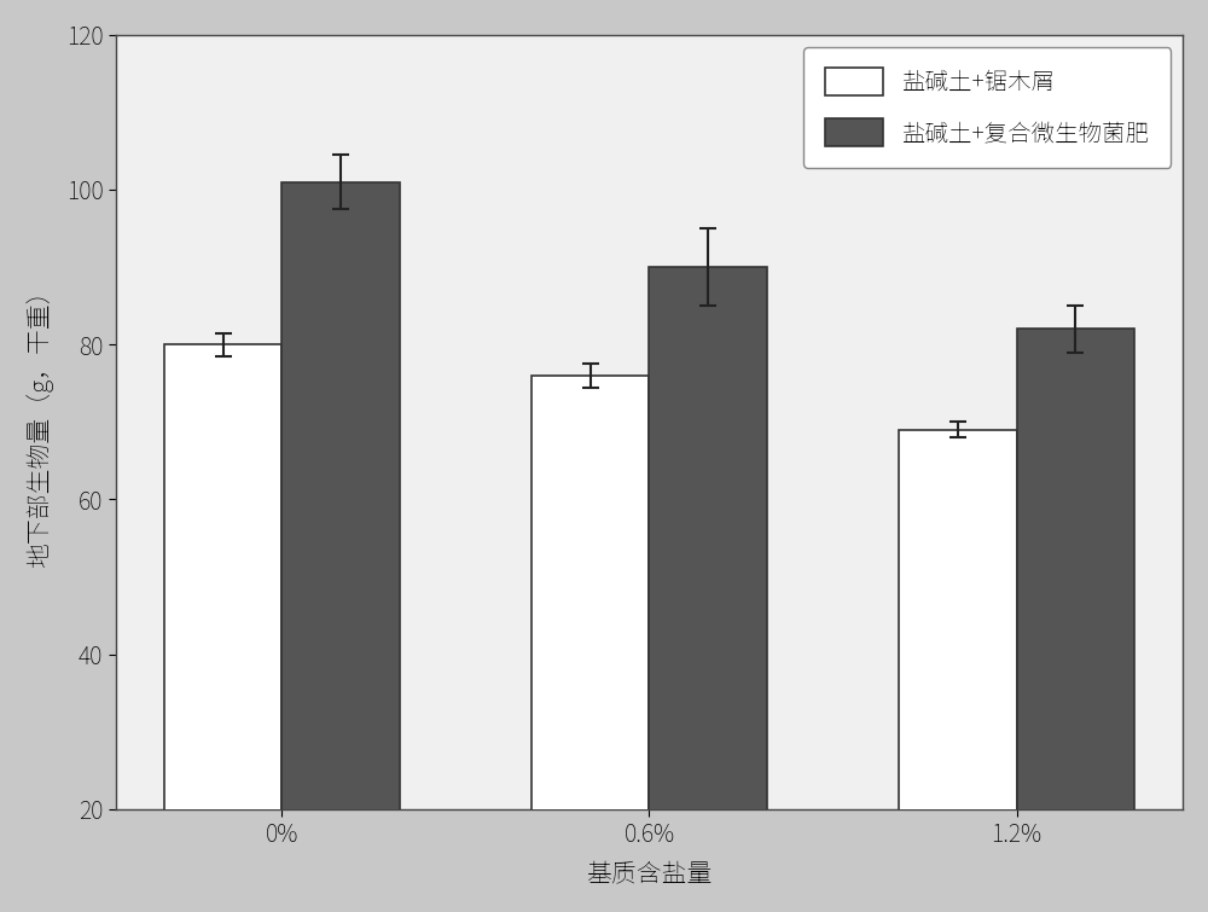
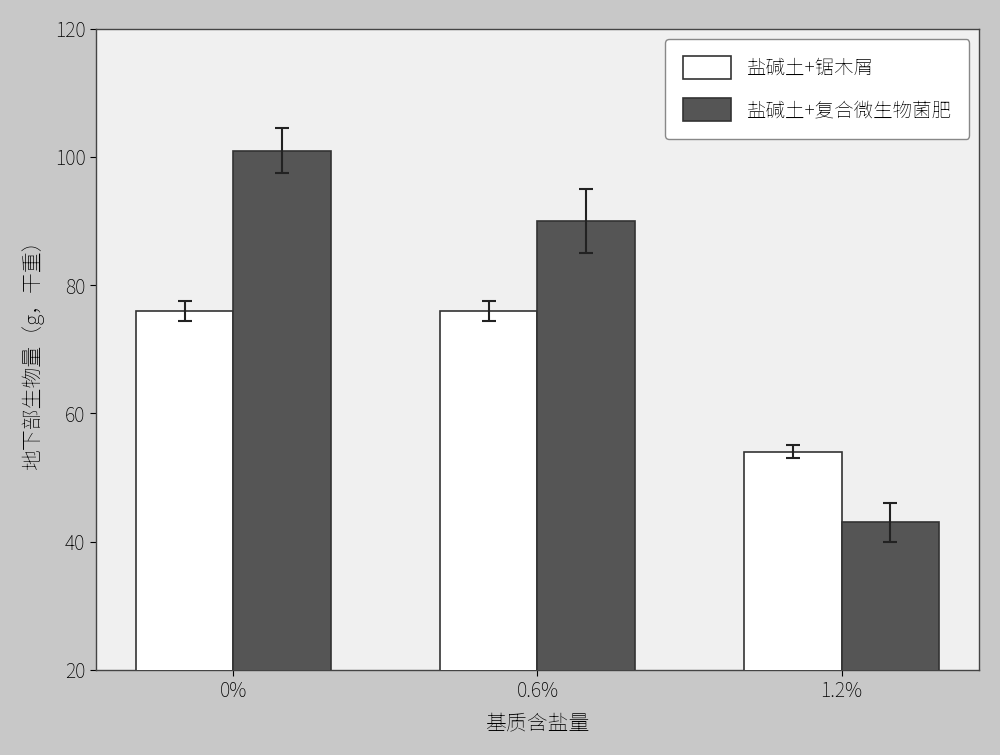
盐碱土+锯木屑/0%: 80 -> 76
盐碱土+锯木屑/1.2%: 69 -> 54
盐碱土+复合微生物菌肥/1.2%: 82 -> 43
